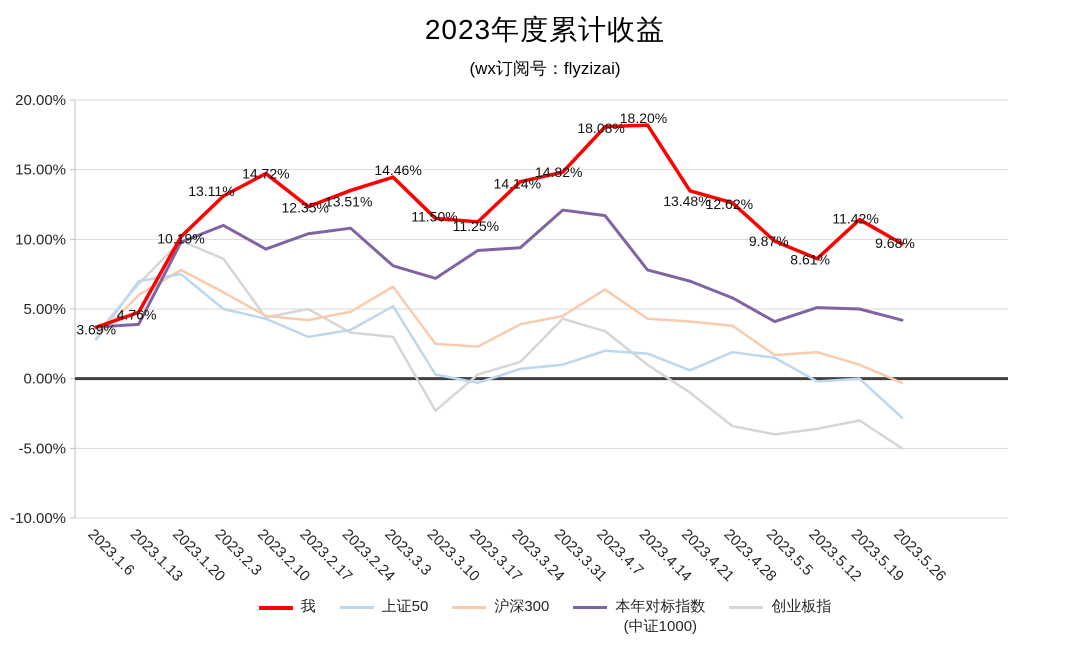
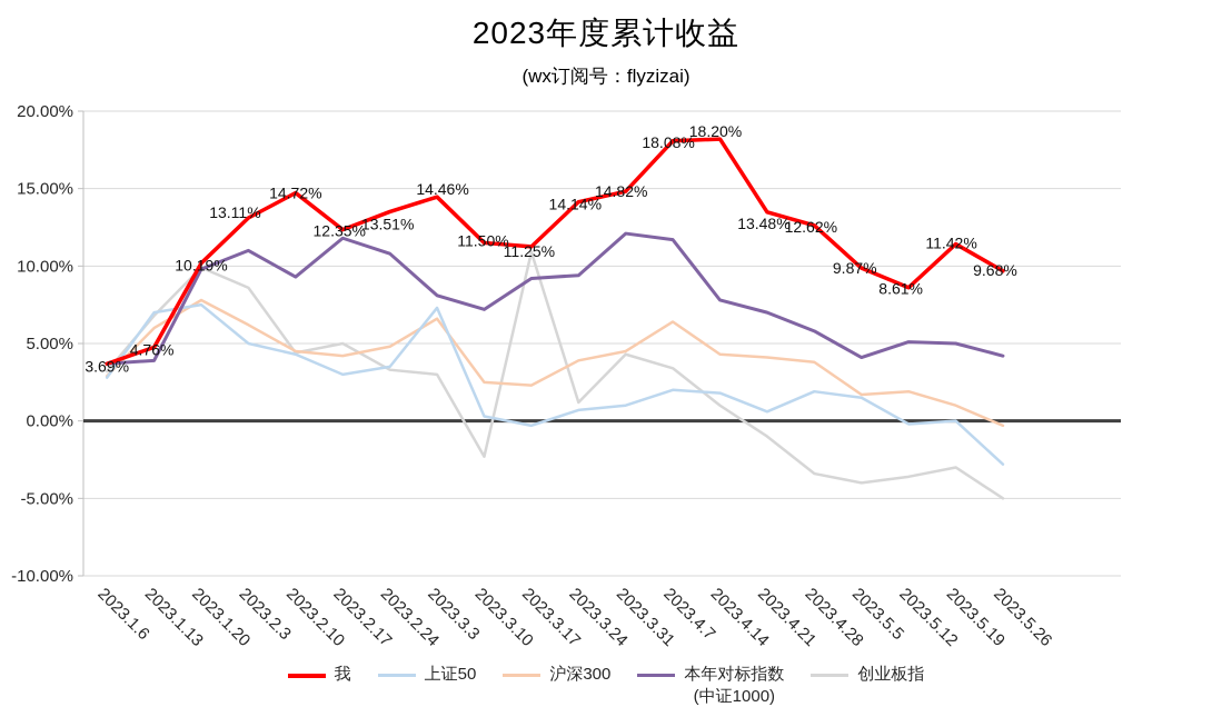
本年对标指数/2023.2.17: 10.4% -> 11.8%
上证50/2023.3.3: 5.2% -> 7.3%
创业板指/2023.3.17: 0.3% -> 10.9%
